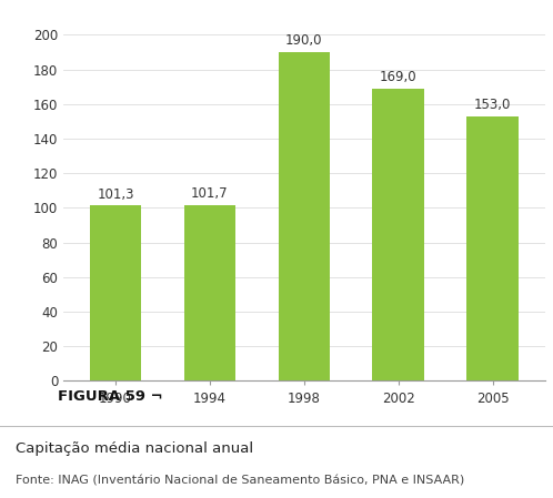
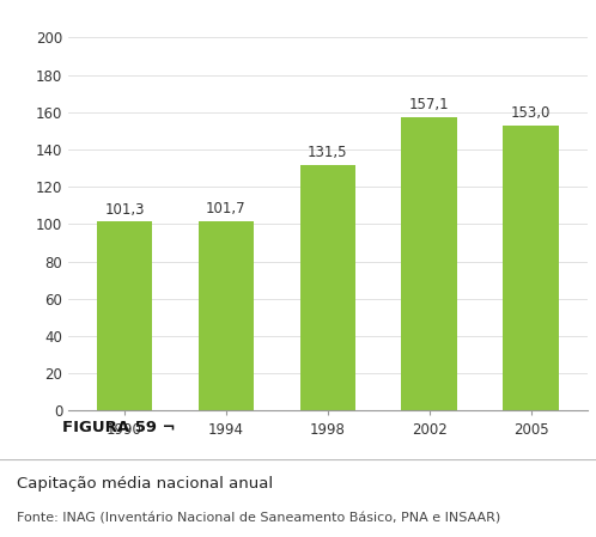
1998: 190,0 -> 131,5
2002: 169,0 -> 157,1
